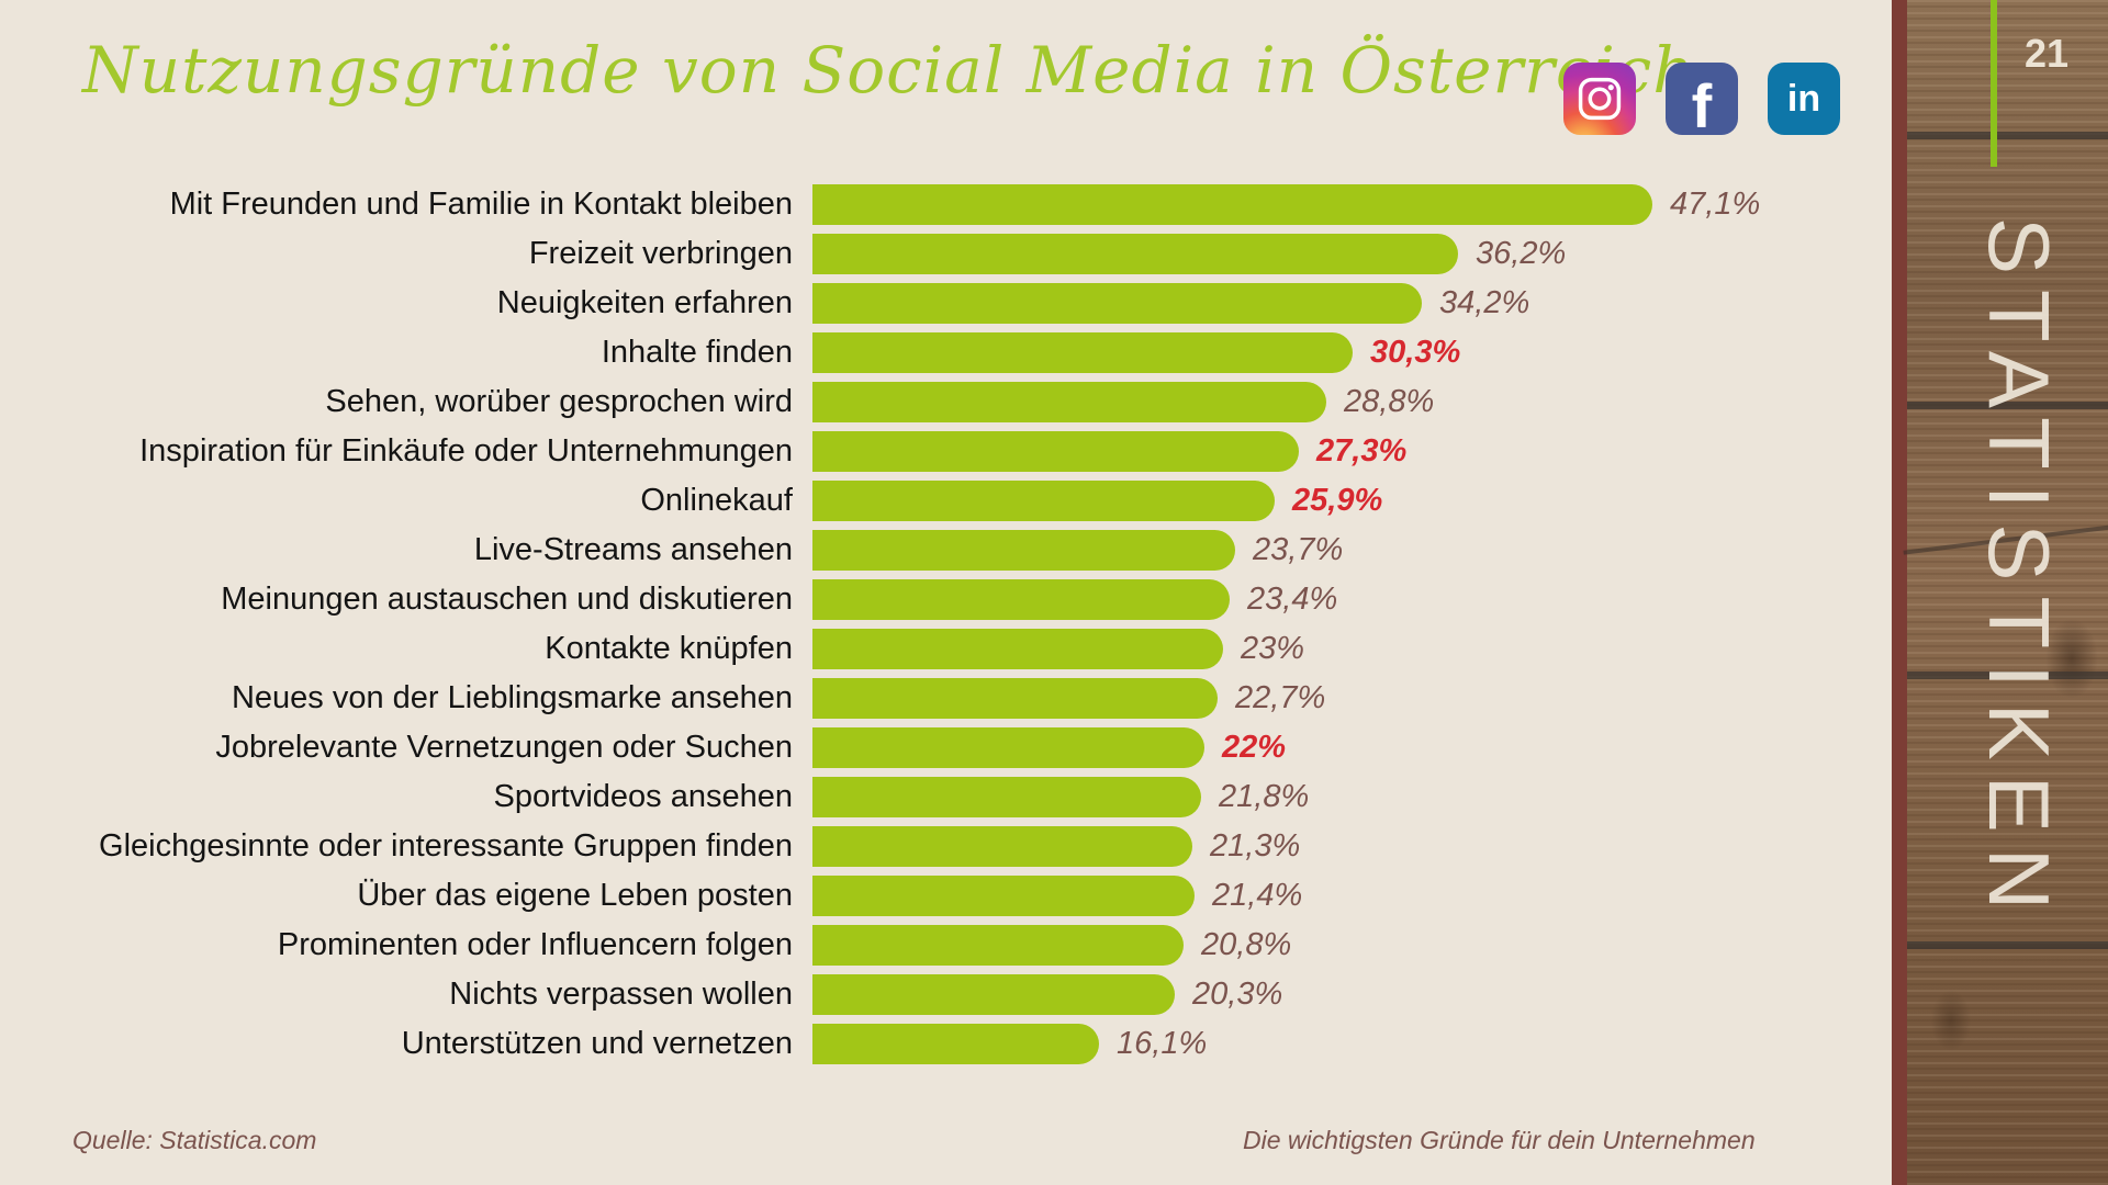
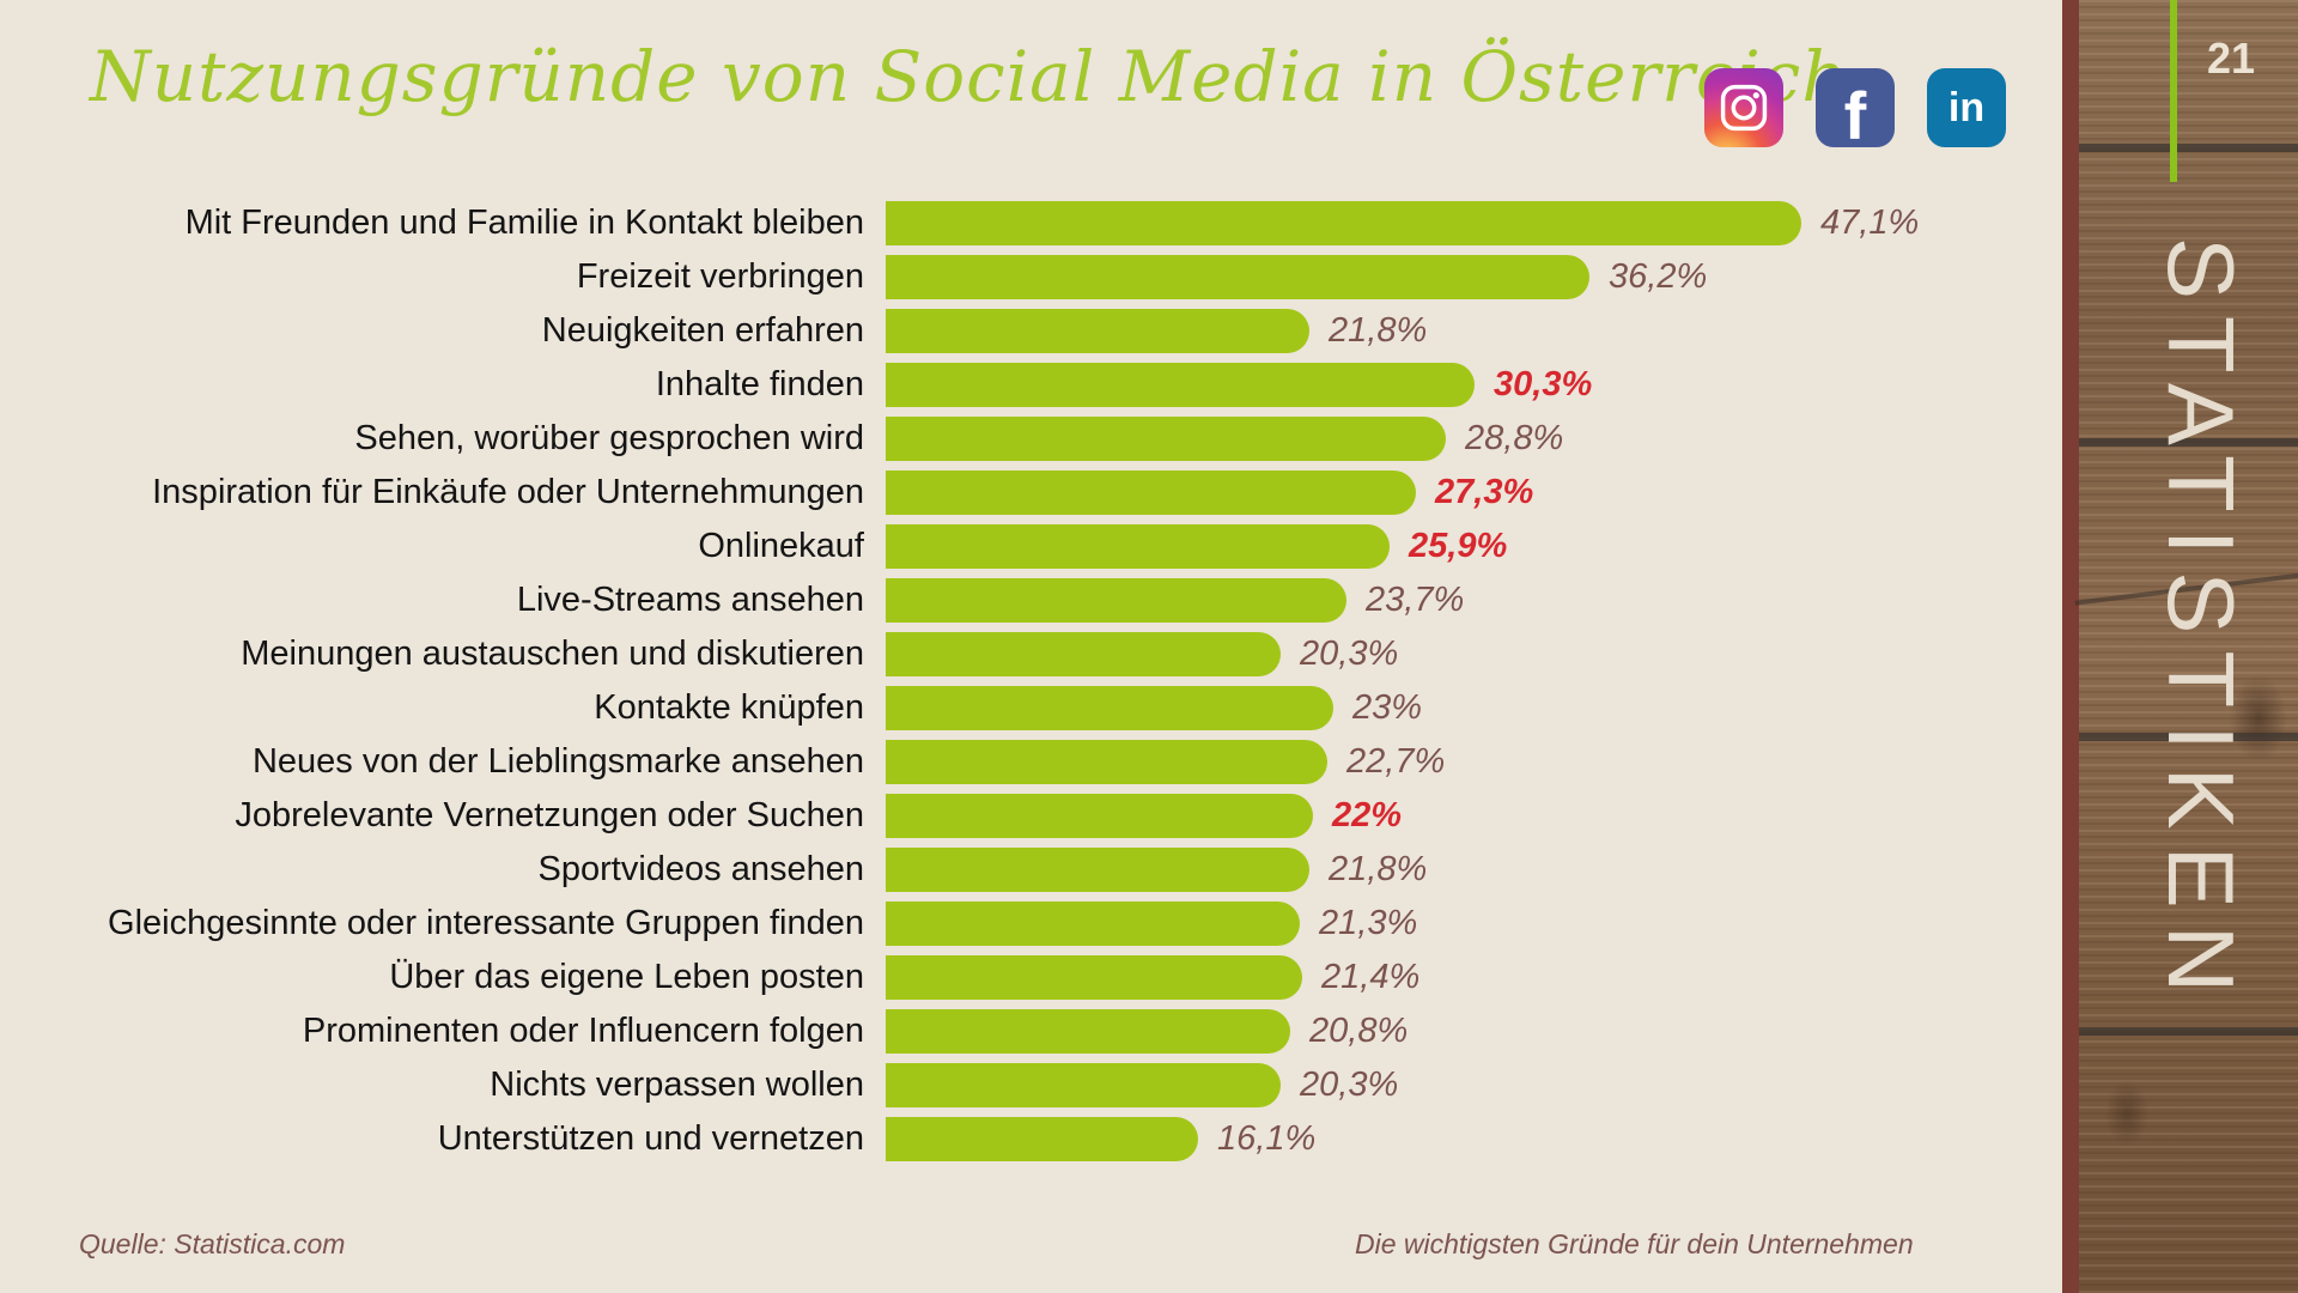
Neuigkeiten erfahren: 34,2% -> 21,8%
Meinungen austauschen und diskutieren: 23,4% -> 20,3%
